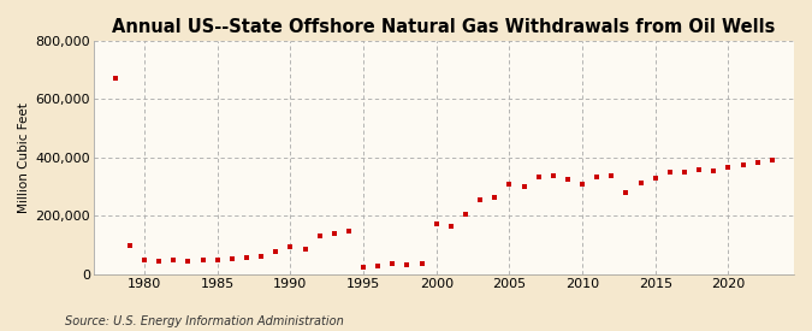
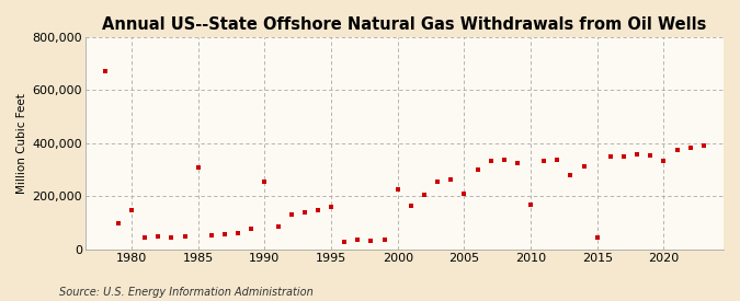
1980: 48,000 -> 150,000
1985: 50,000 -> 310,000
1990: 95,000 -> 255,000
1995: 23,000 -> 160,000
2000: 175,000 -> 225,000
2005: 310,000 -> 210,000
2010: 310,000 -> 170,000
2015: 330,000 -> 45,000
2020: 365,000 -> 335,000
